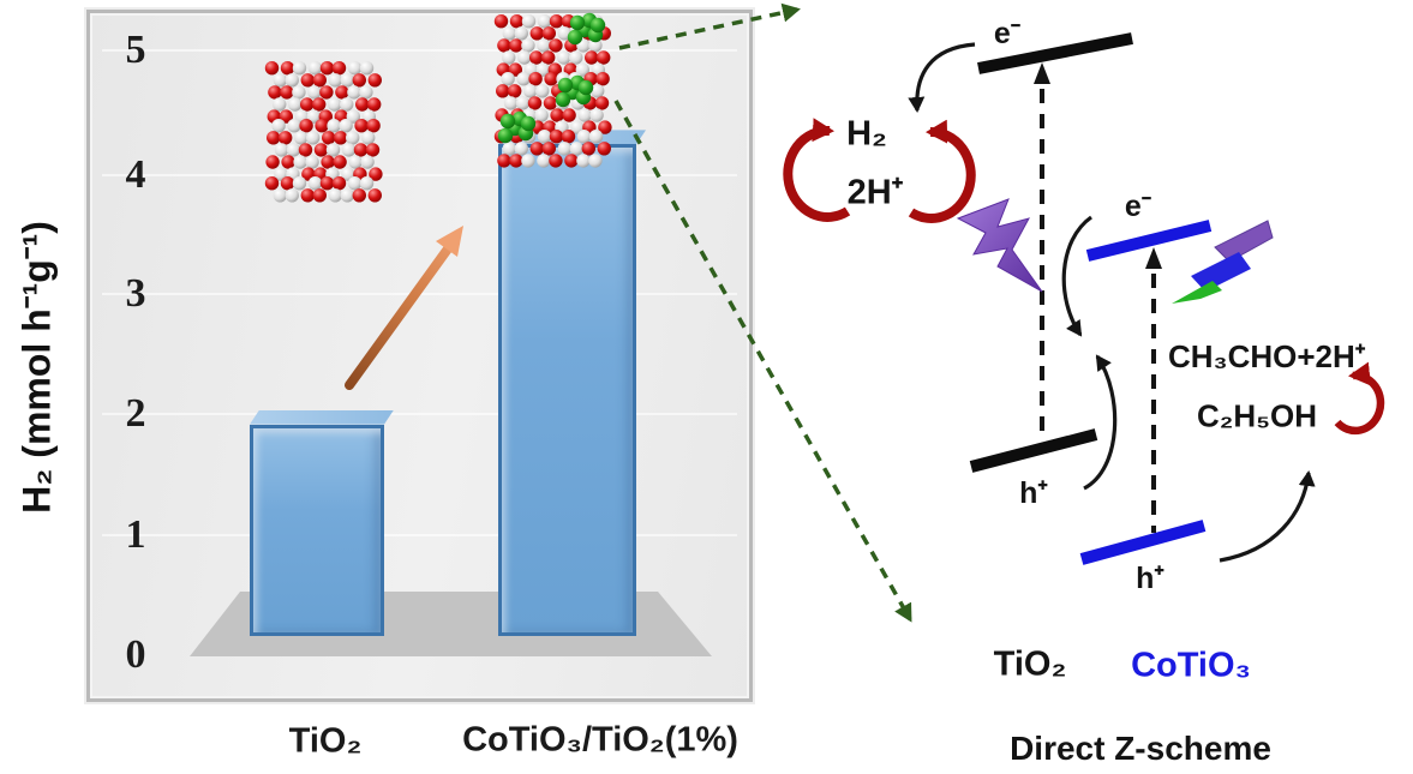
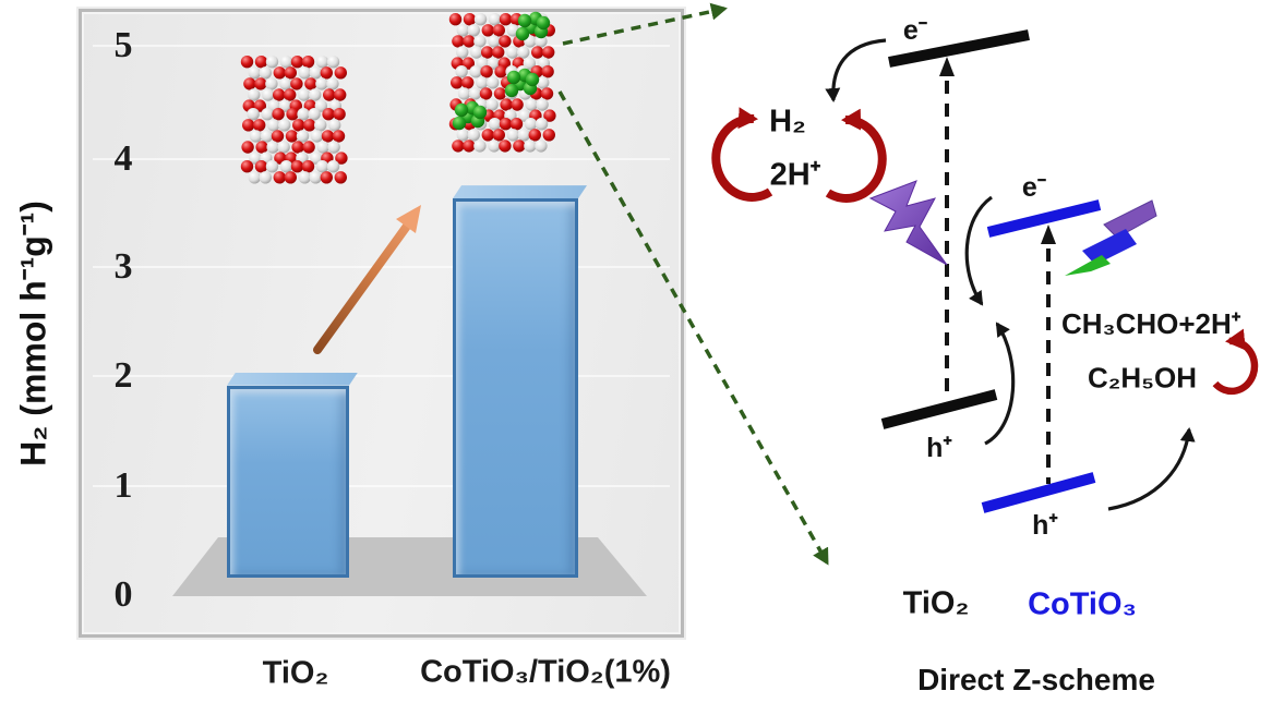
CoTiO₃/TiO₂(1%): 4.18 -> 3.55
